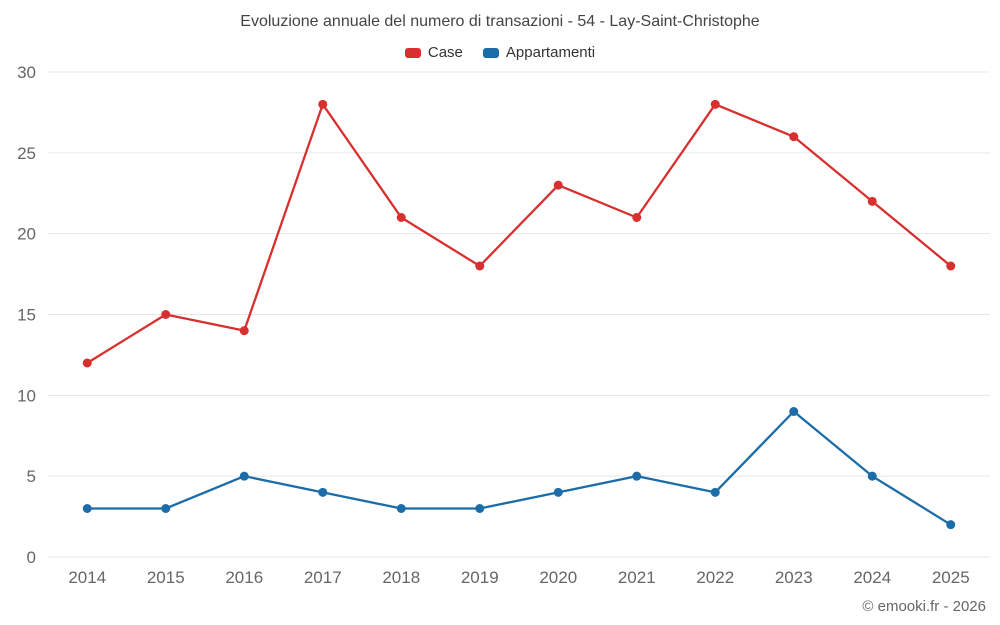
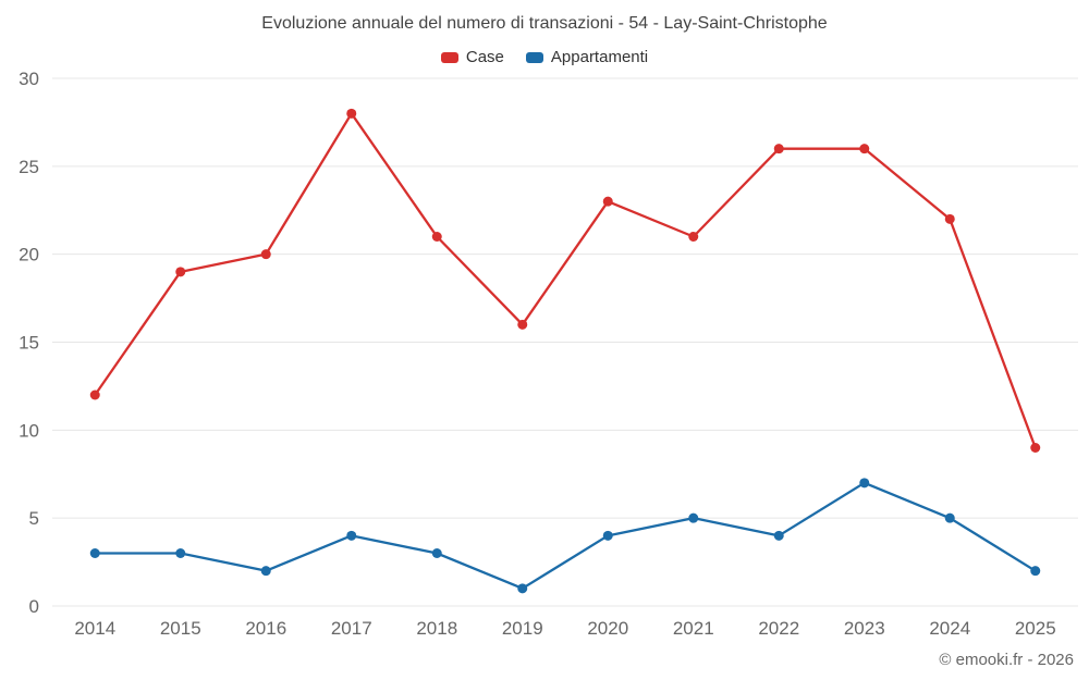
Case/2015: 15 -> 19
Case/2016: 14 -> 20
Appartamenti/2016: 5 -> 2
Case/2019: 18 -> 16
Appartamenti/2019: 3 -> 1
Case/2022: 28 -> 26
Appartamenti/2023: 9 -> 7
Case/2025: 18 -> 9
